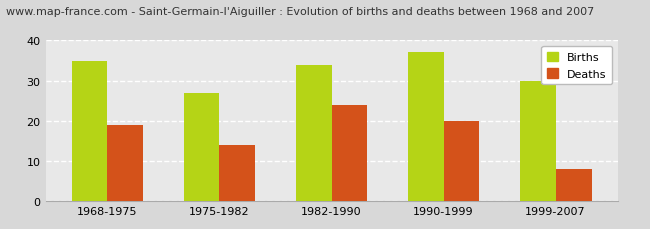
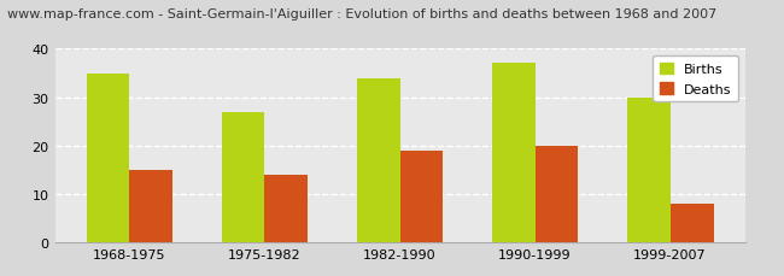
Deaths/1968-1975: 19 -> 15
Deaths/1982-1990: 24 -> 19
